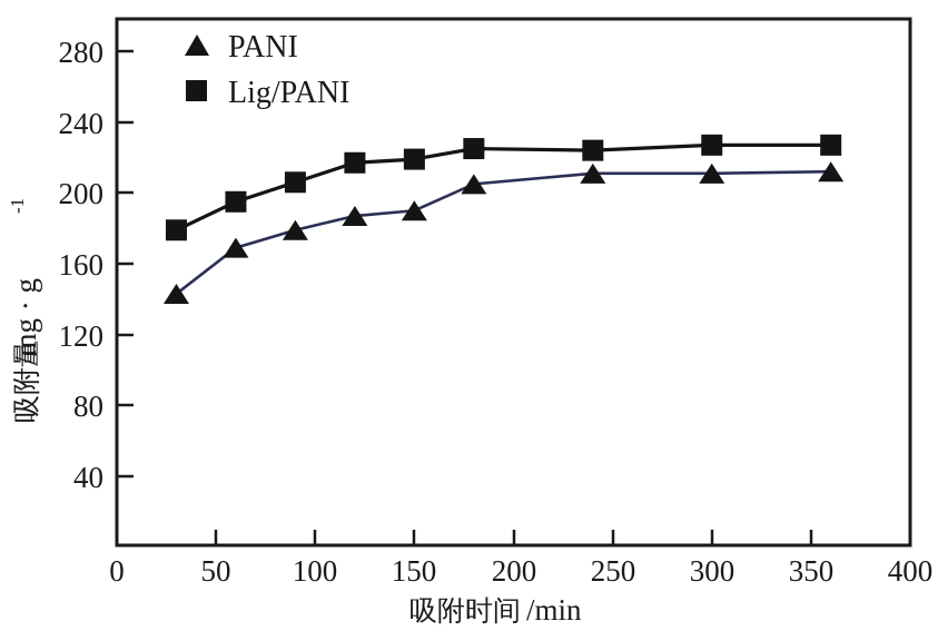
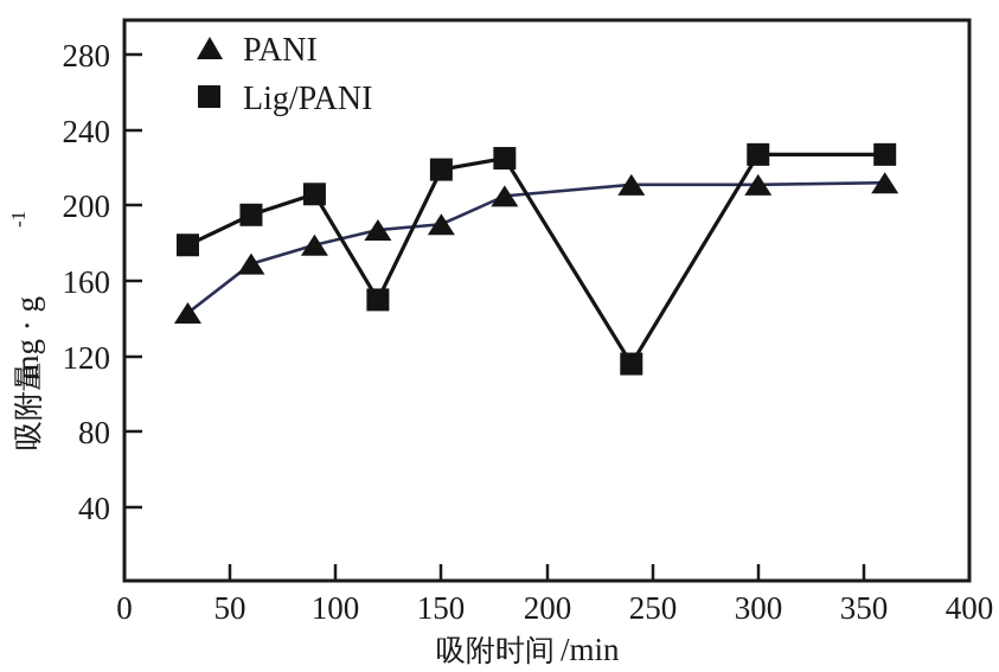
Lig/PANI/120: 217 -> 150
Lig/PANI/240: 224 -> 116
